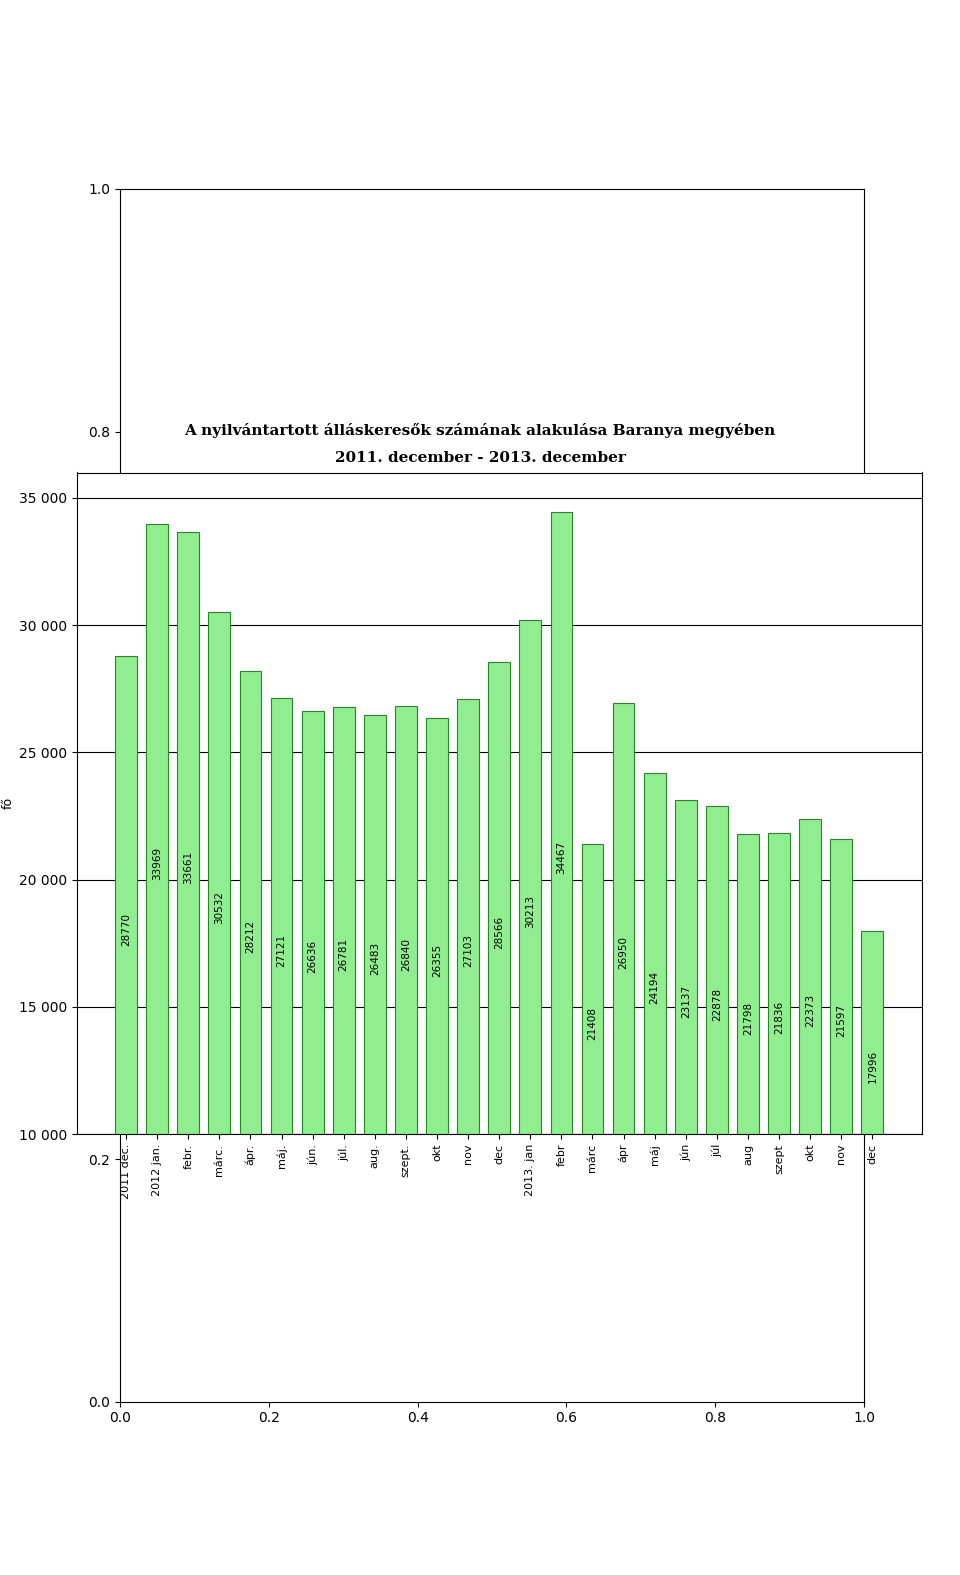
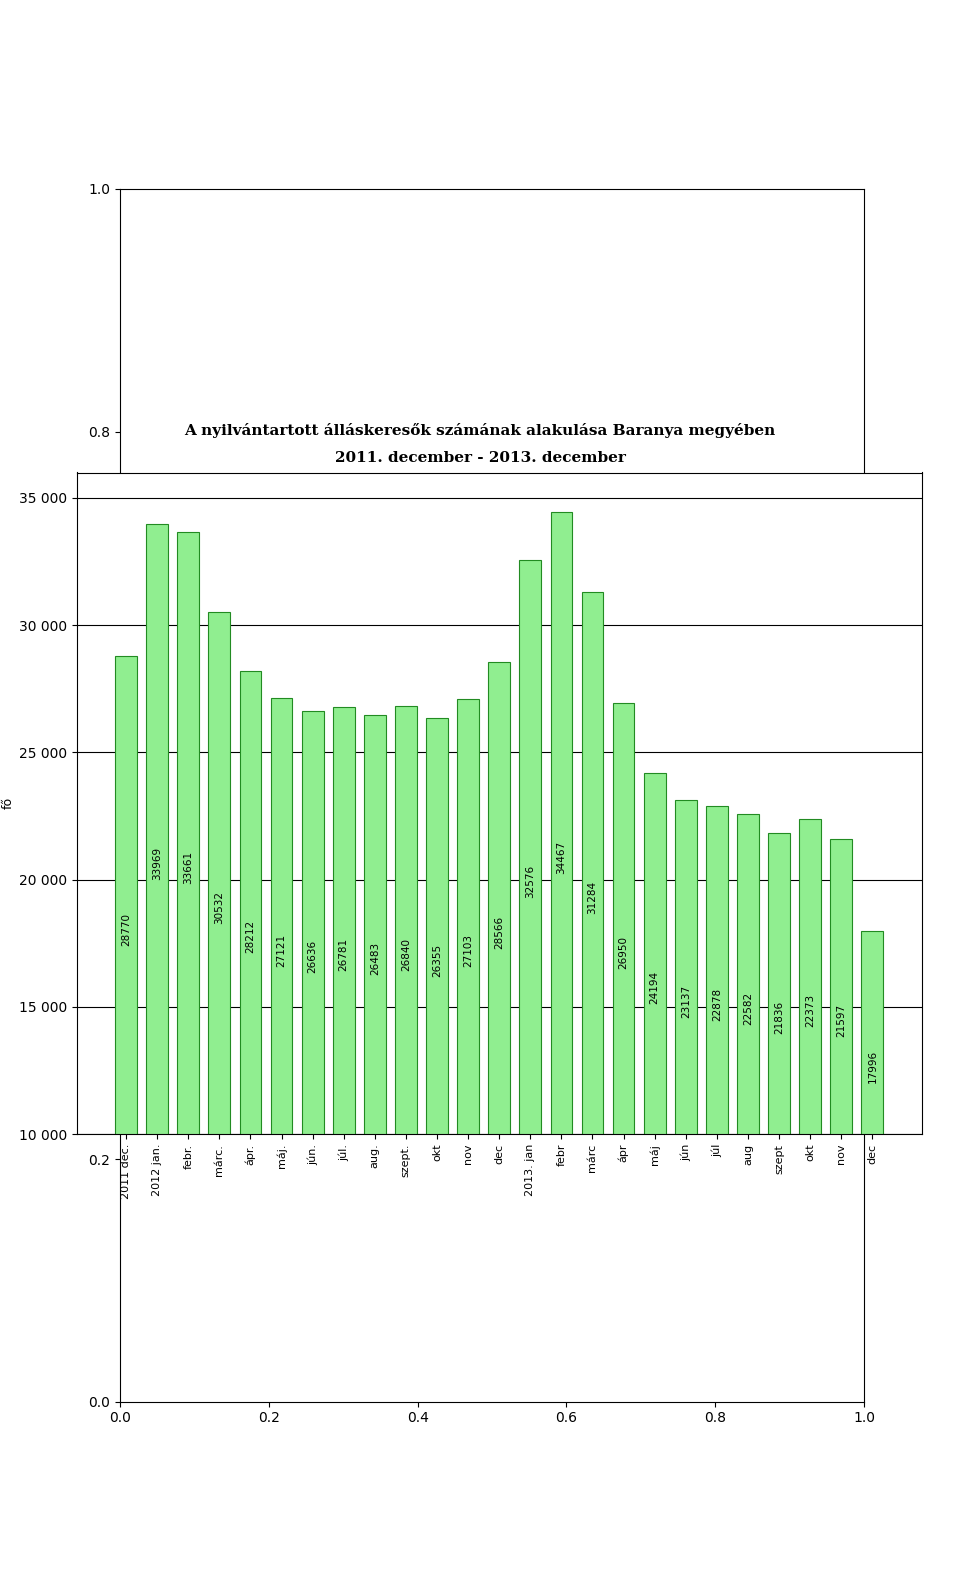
2013. jan: 30213 -> 32576
márc: 21408 -> 31284
aug: 21798 -> 22582
